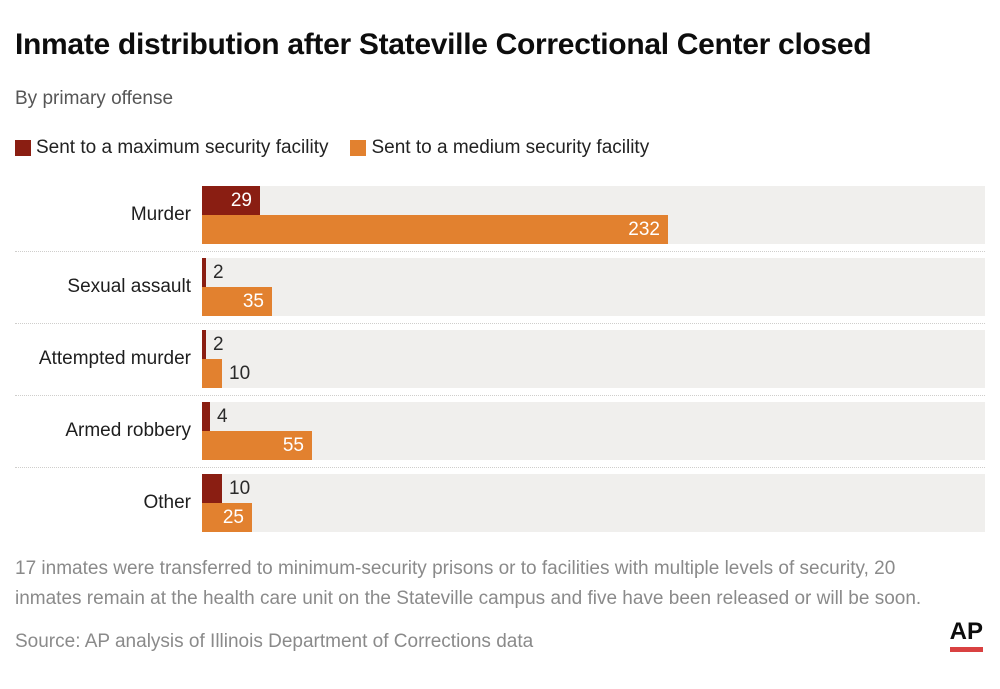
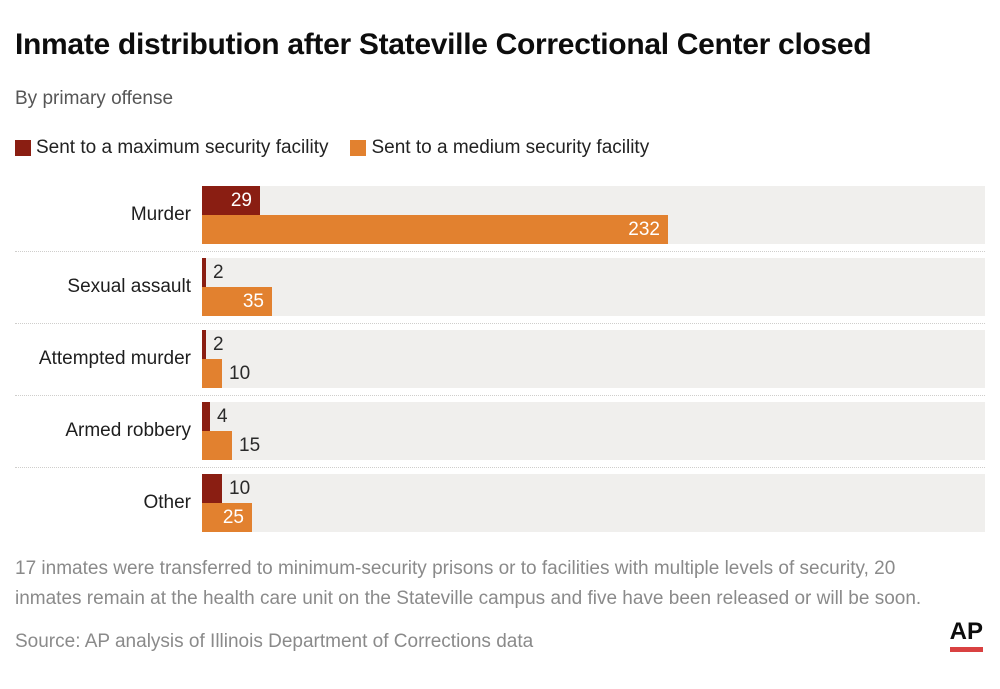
Sent to a medium security facility/Armed robbery: 55 -> 15
